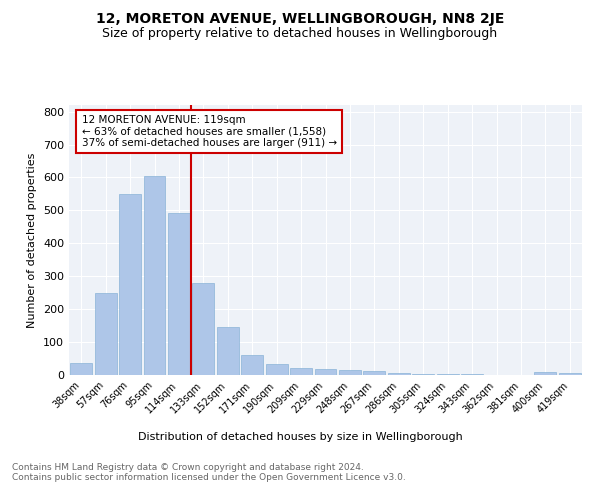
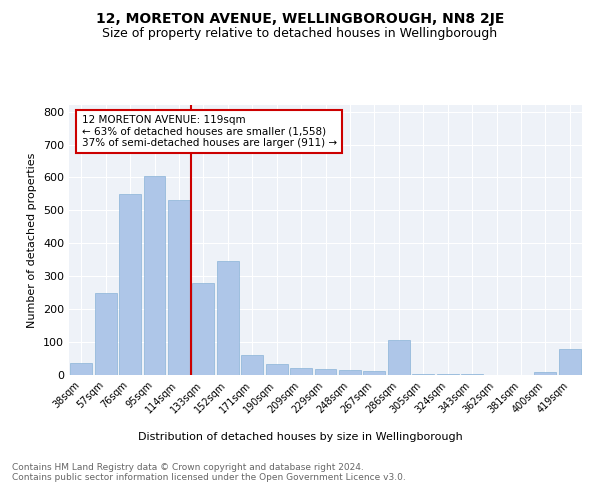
114sqm: 493 -> 530
152sqm: 145 -> 345
286sqm: 5 -> 105
419sqm: 7 -> 80
